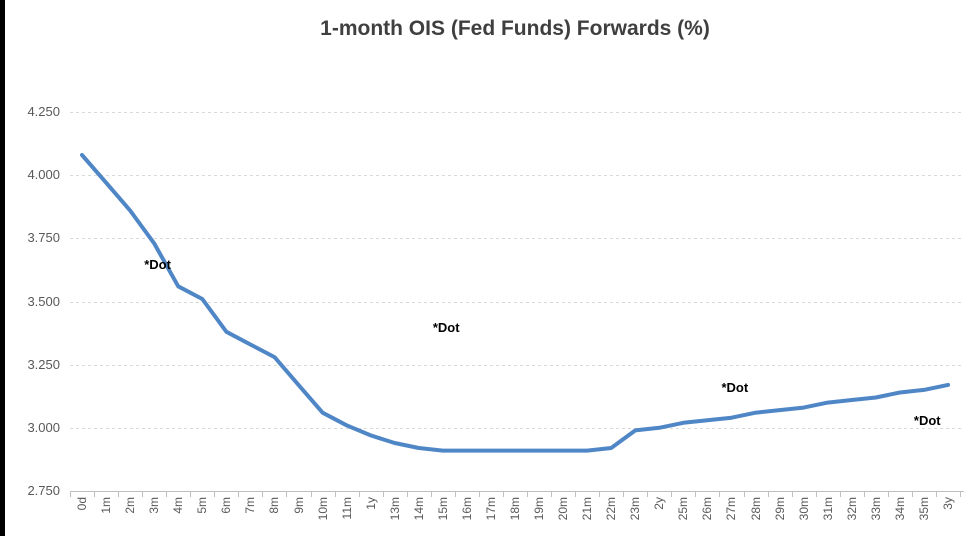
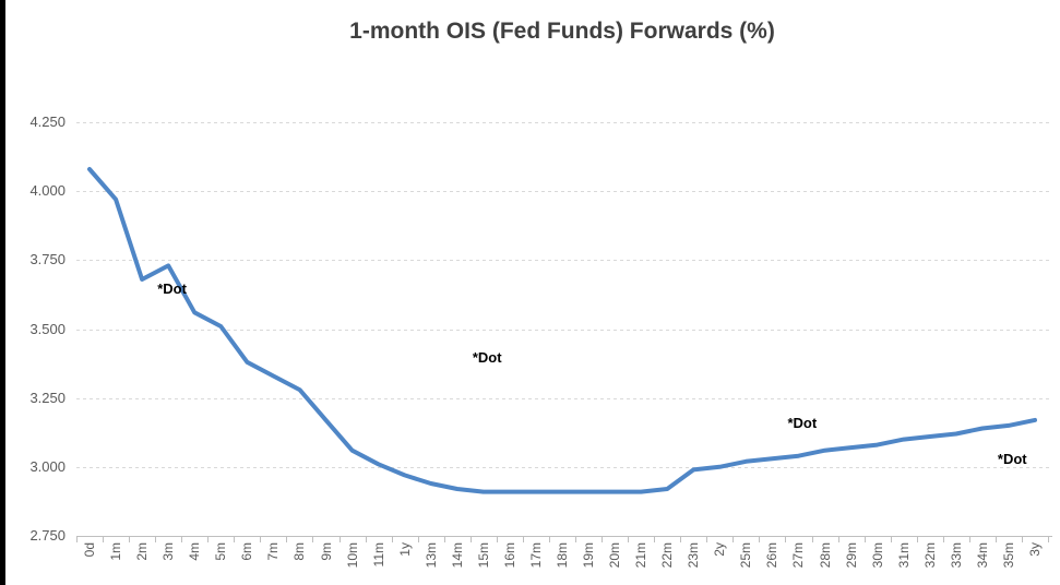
2m: 3.86 -> 3.68
